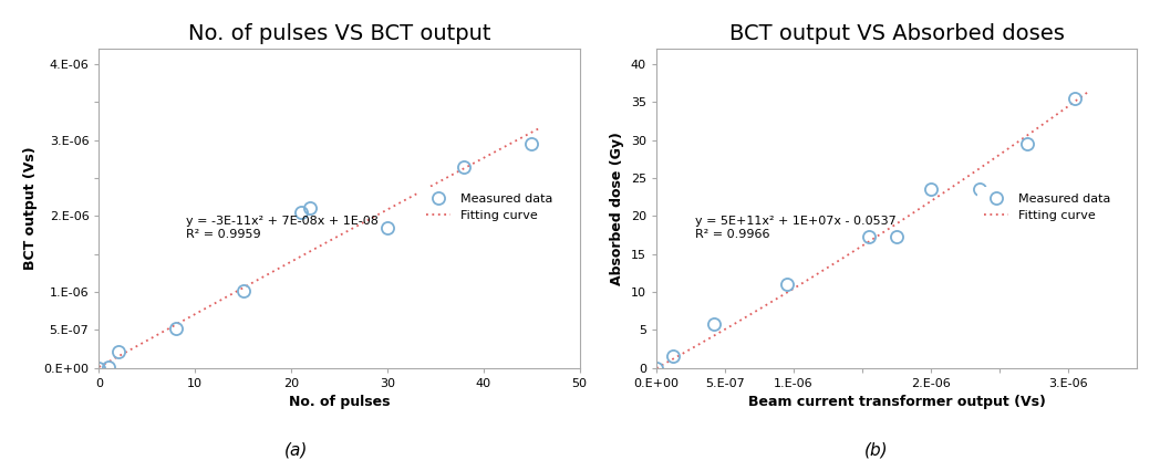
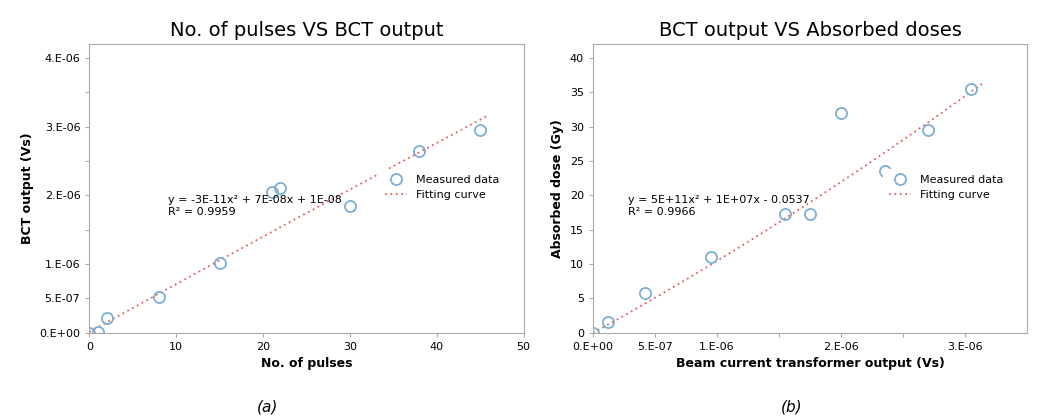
BCT output VS Absorbed doses/Measured data/2.E-06: 23.5 -> 32.0
